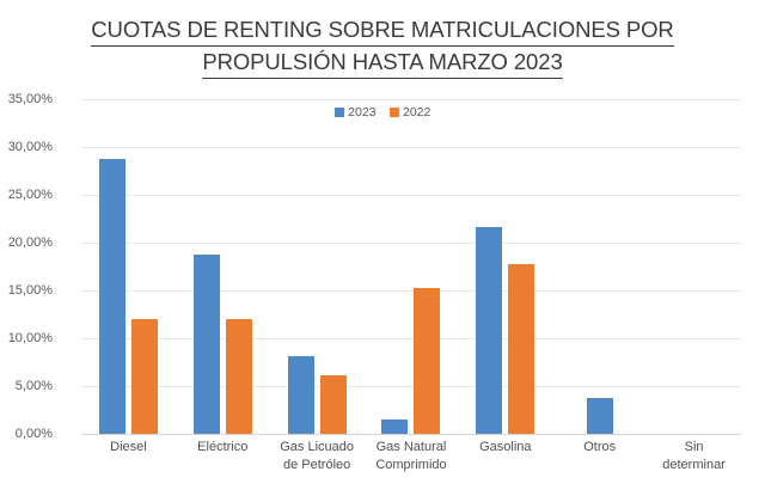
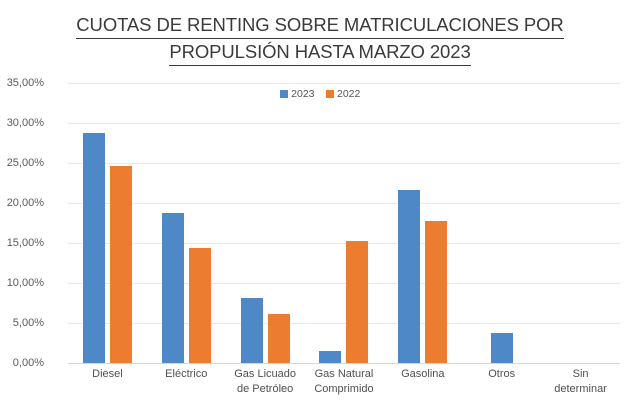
2022/Diesel: 12% -> 25%
2022/Eléctrico: 12% -> 14%
